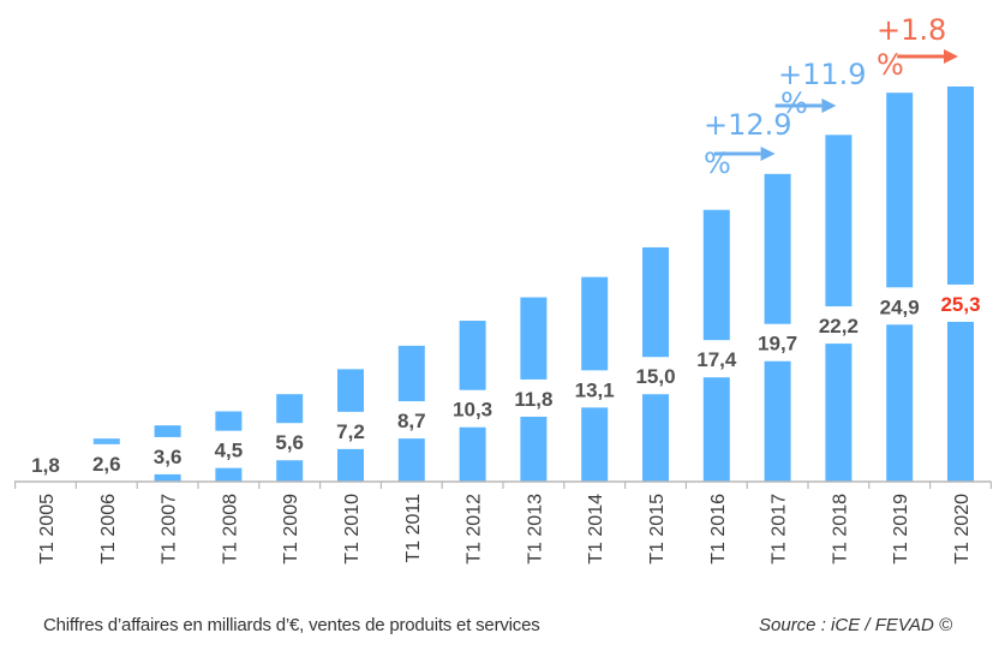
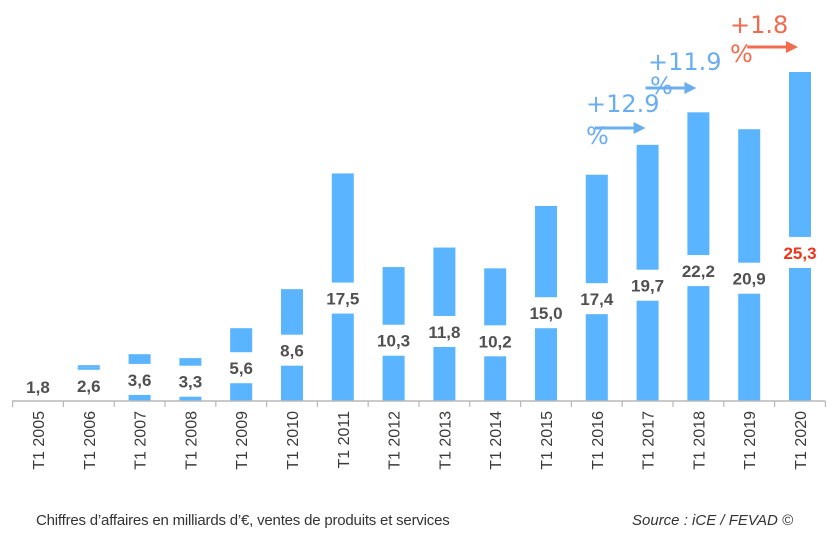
T1 2008: 4,5 -> 3,3
T1 2010: 7,2 -> 8,6
T1 2011: 8,7 -> 17,5
T1 2014: 13,1 -> 10,2
T1 2019: 24,9 -> 20,9
